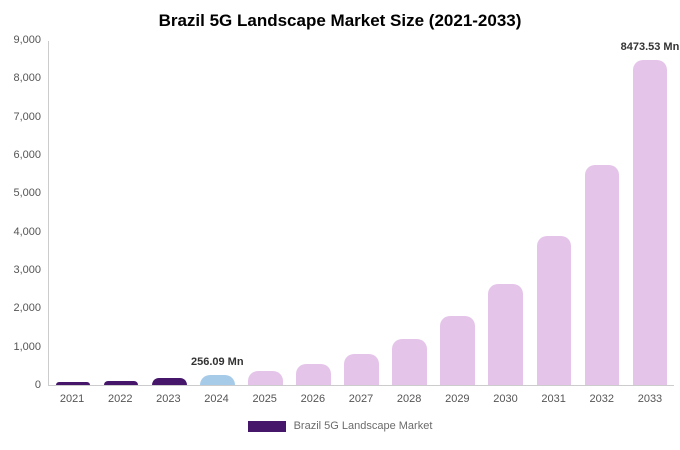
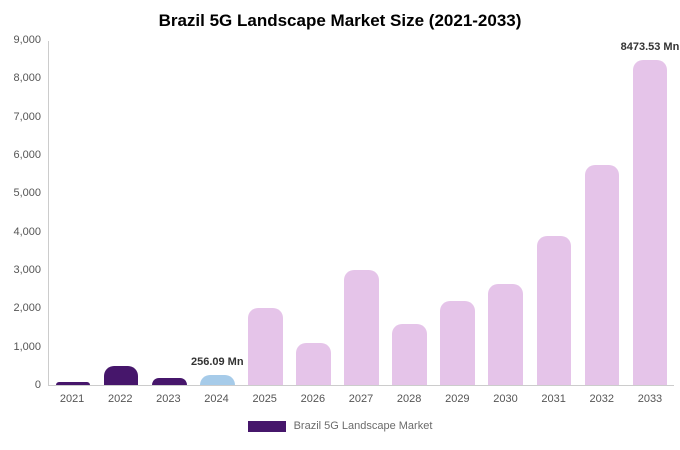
2022: 100 -> 500
2025: 400 -> 2000
2026: 600 -> 1100
2027: 800 -> 3000
2028: 1200 -> 1600
2029: 1800 -> 2200
